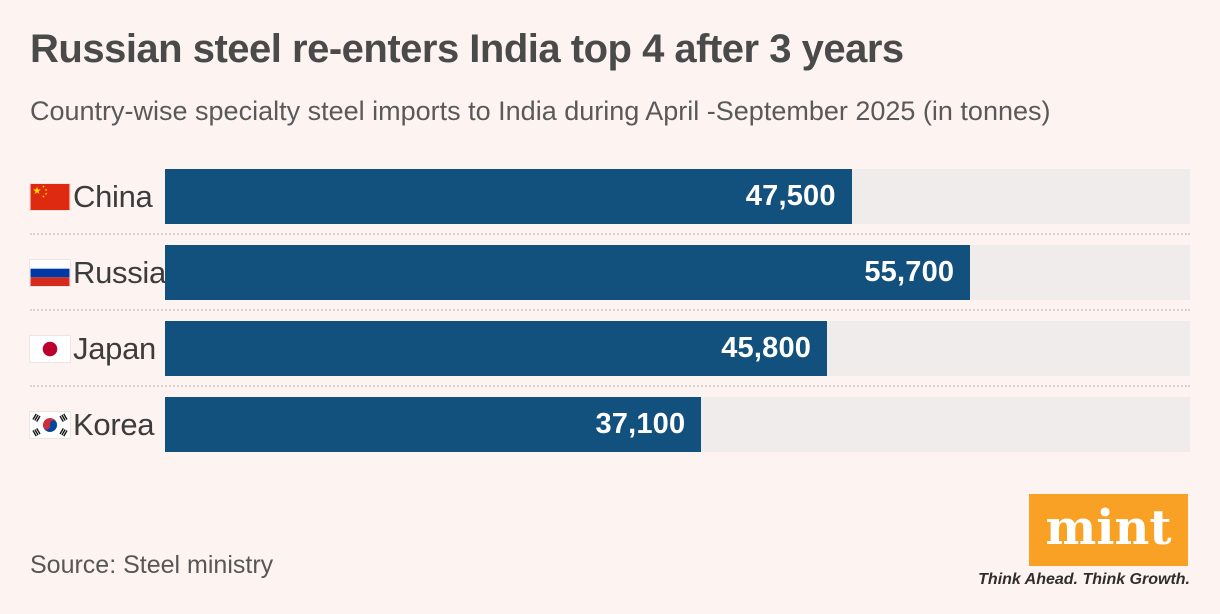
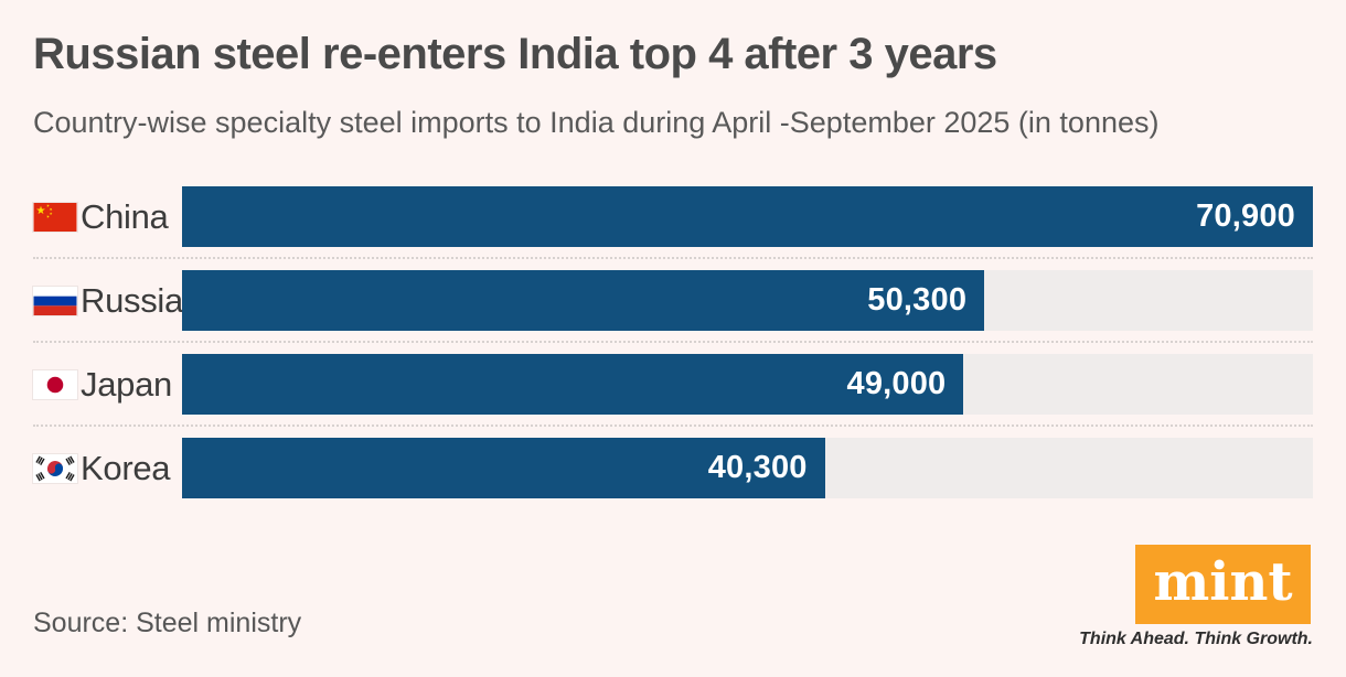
China: 47,500 -> 70,900
Russia: 55,700 -> 50,300
Japan: 45,800 -> 49,000
Korea: 37,100 -> 40,300
